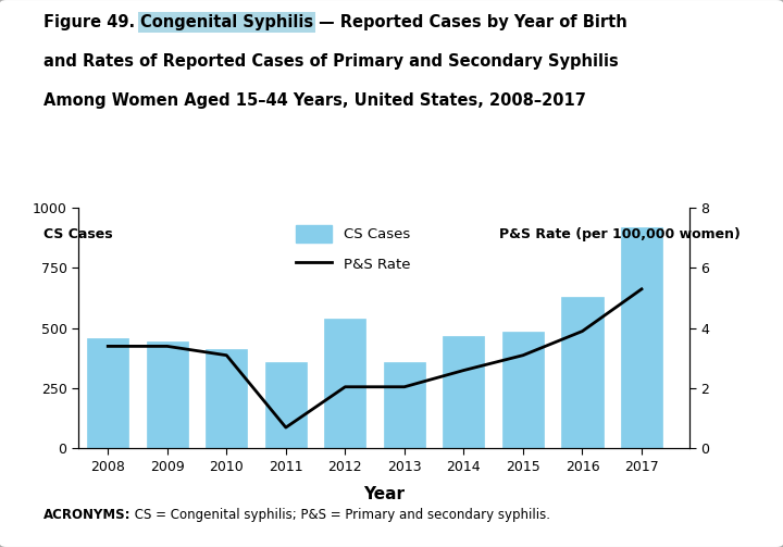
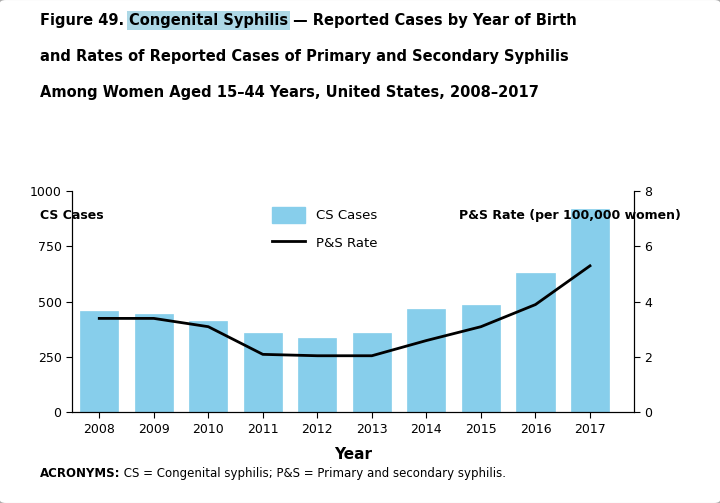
P&S Rate/2011: 0.70 -> 2.10
CS Cases/2012: 540 -> 335
